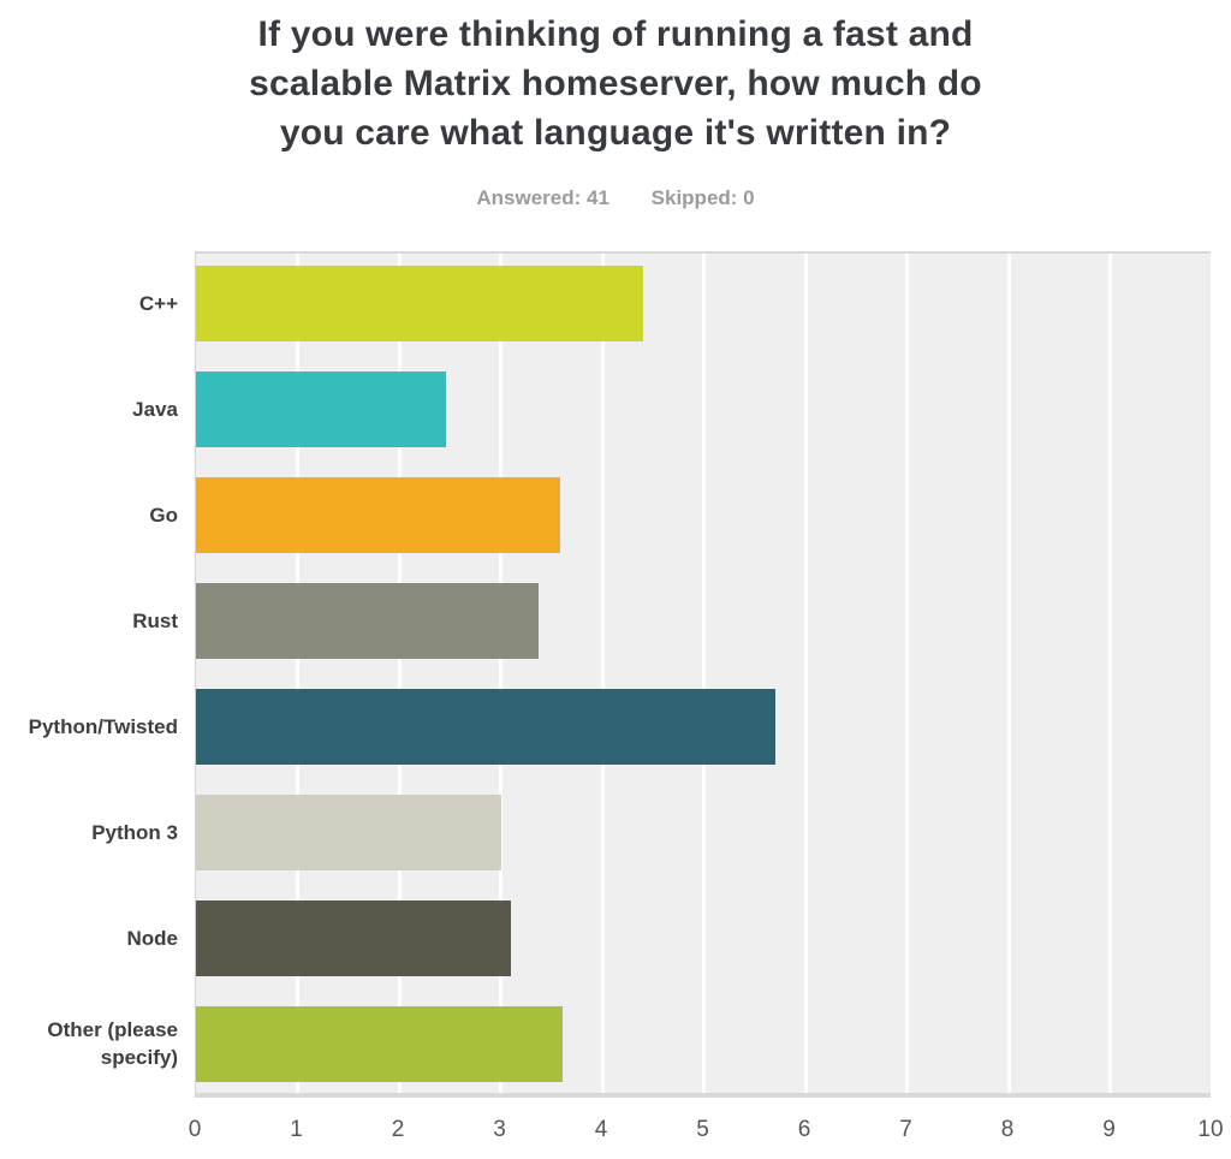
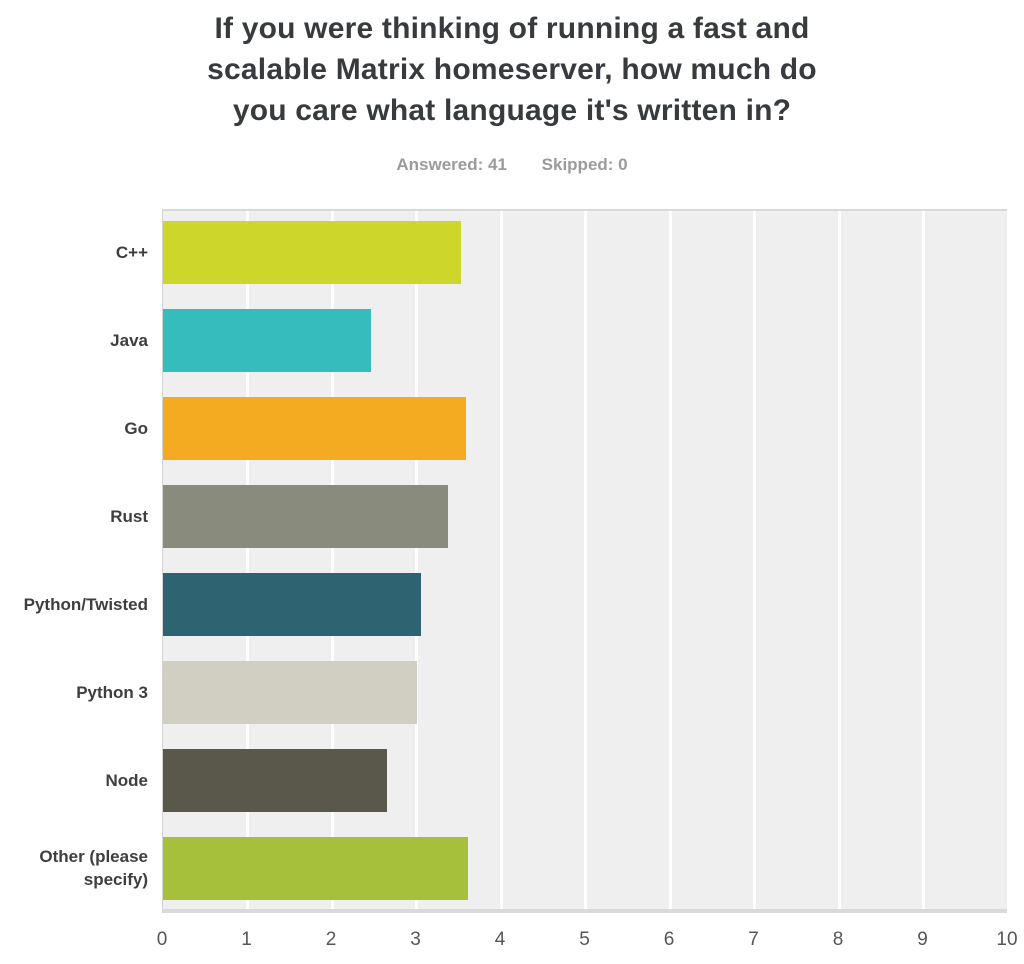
C++: 4.4 -> 3.5
Python/Twisted: 5.7 -> 3.0
Node: 3.1 -> 2.6
